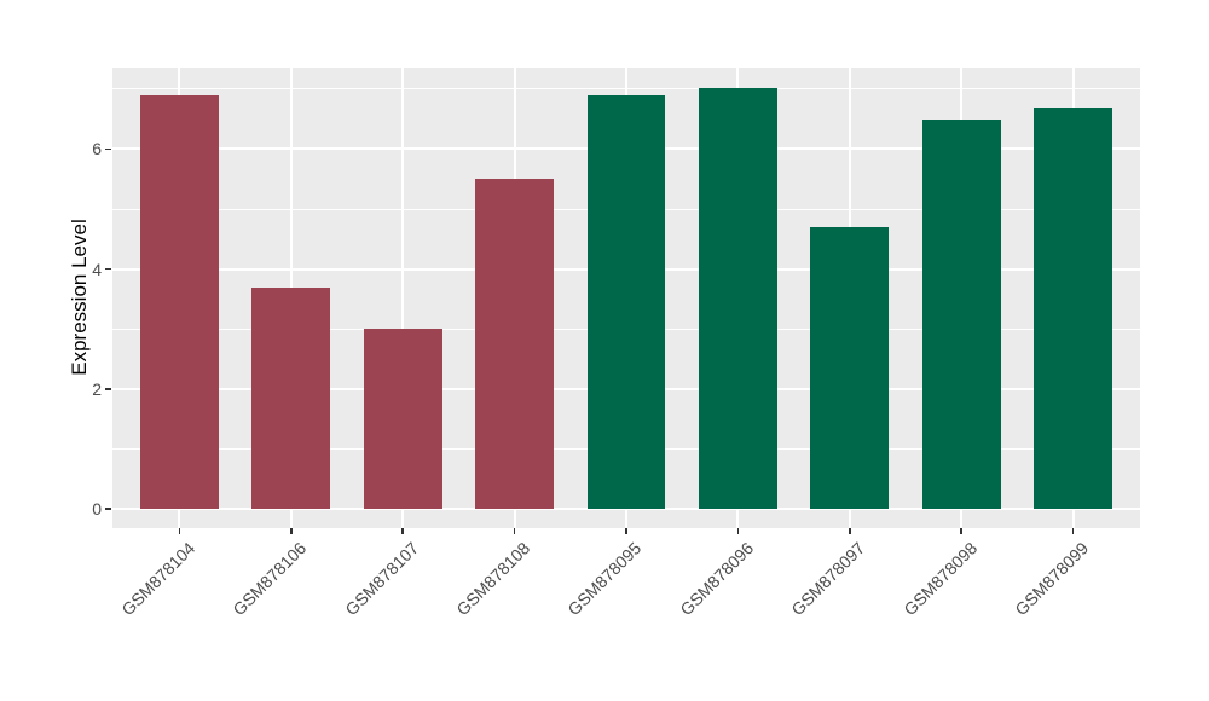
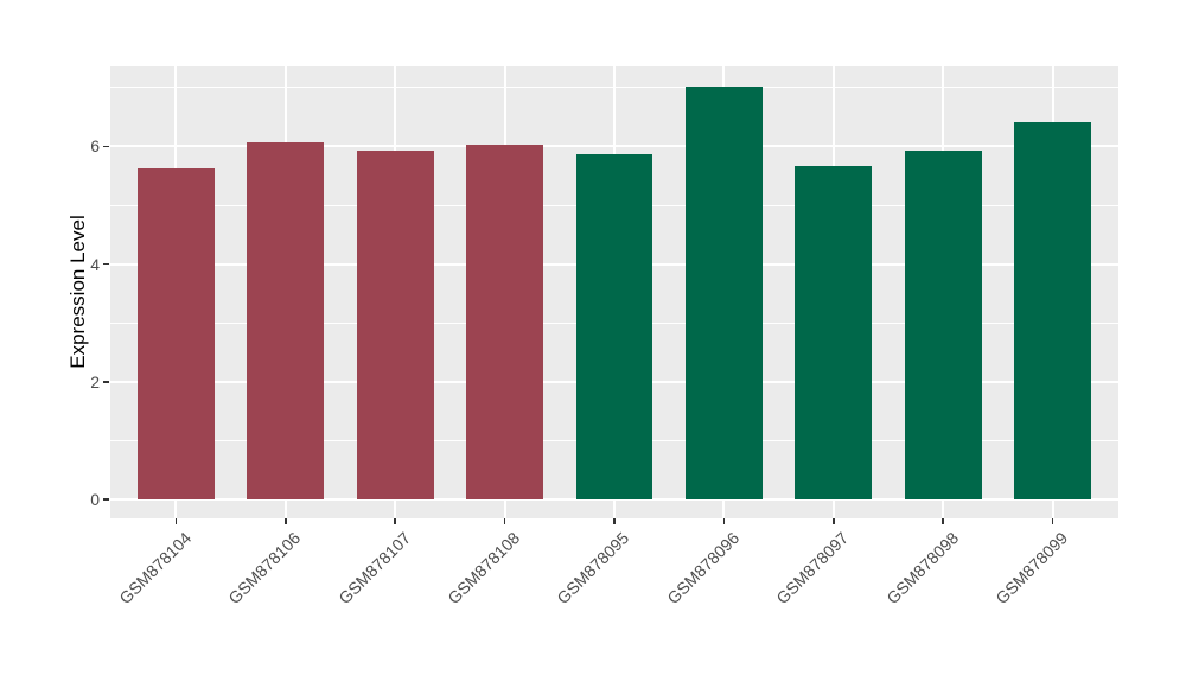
GSM878104: 6.9 -> 5.6
GSM878106: 3.7 -> 6.1
GSM878107: 3.0 -> 5.9
GSM878108: 5.5 -> 6.0
GSM878095: 6.9 -> 5.9
GSM878097: 4.7 -> 5.7
GSM878098: 6.5 -> 5.9
GSM878099: 6.7 -> 6.4
